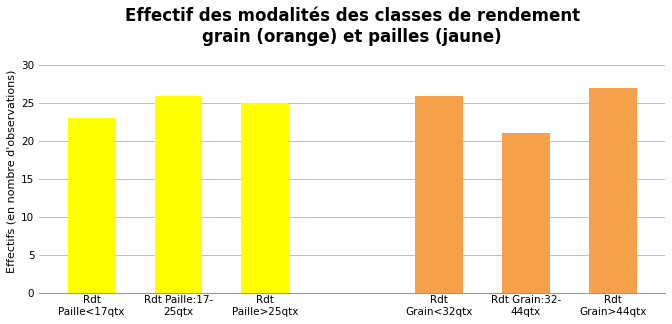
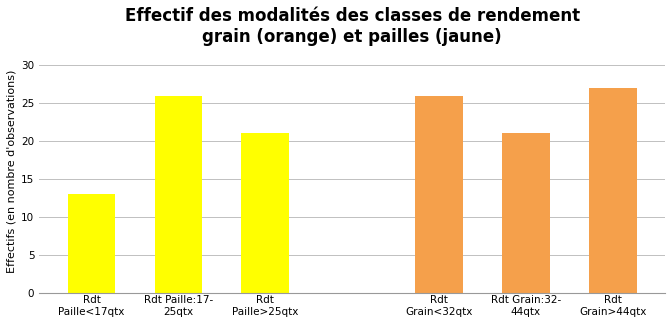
Rdt Paille<17qtx: 23 -> 13
Rdt Paille>25qtx: 25 -> 21
